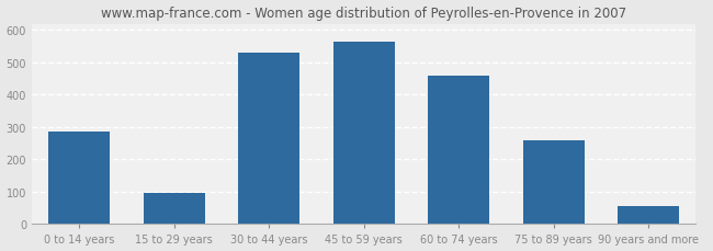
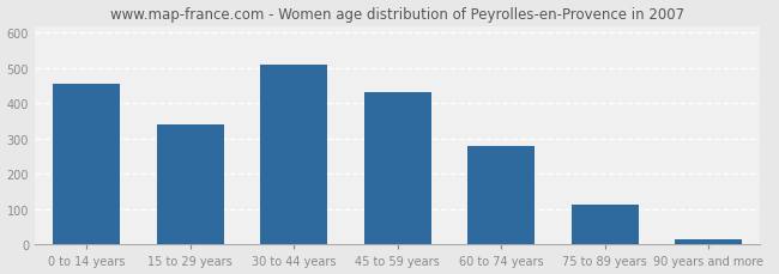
0 to 14 years: 285 -> 455
15 to 29 years: 95 -> 340
30 to 44 years: 530 -> 510
45 to 59 years: 565 -> 433
60 to 74 years: 460 -> 280
75 to 89 years: 260 -> 112
90 years and more: 55 -> 15
